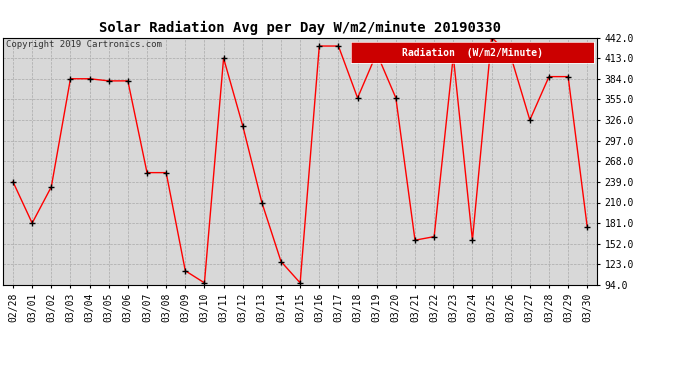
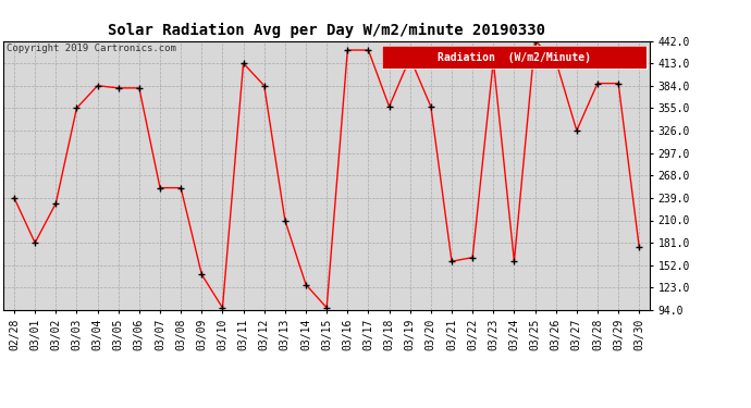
03/03: 384 -> 355
03/09: 114 -> 140
03/12: 318 -> 384
